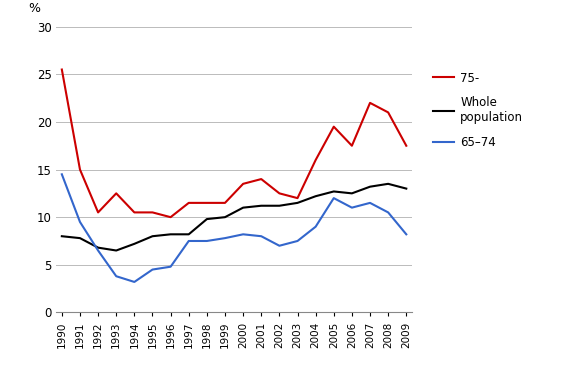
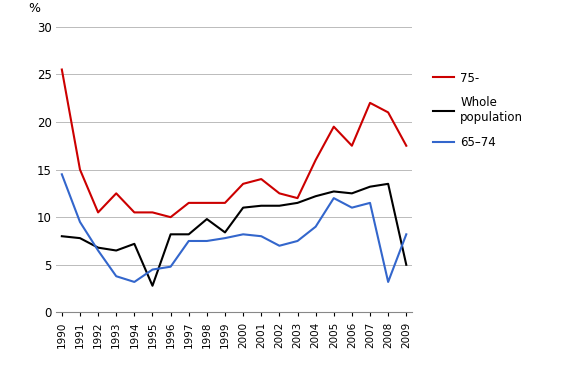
Whole population/1995: 8.0 -> 2.8
Whole population/1999: 10.0 -> 8.4
65–74/2008: 10.5 -> 3.2
Whole population/2009: 13.0 -> 5.0
